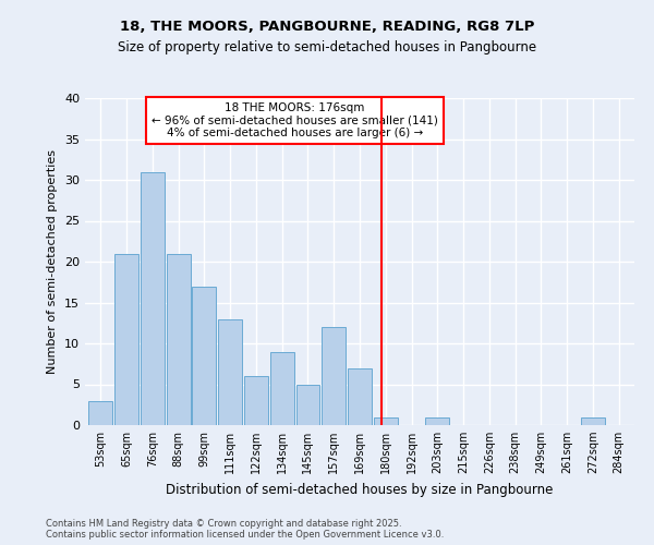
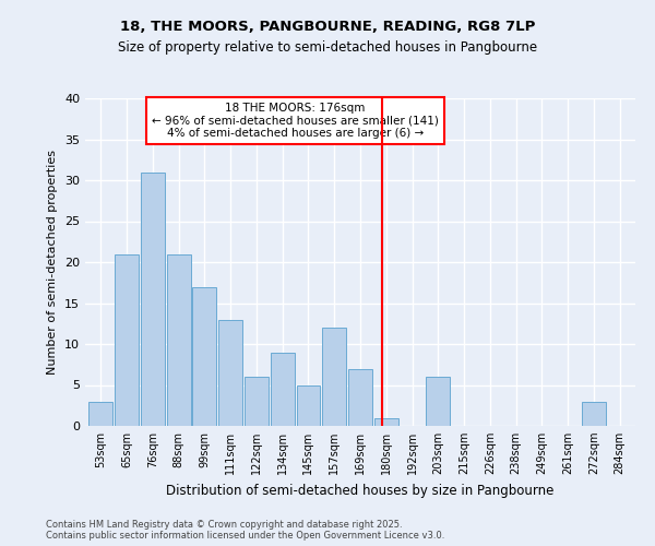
203sqm: 1 -> 6
272sqm: 1 -> 3
